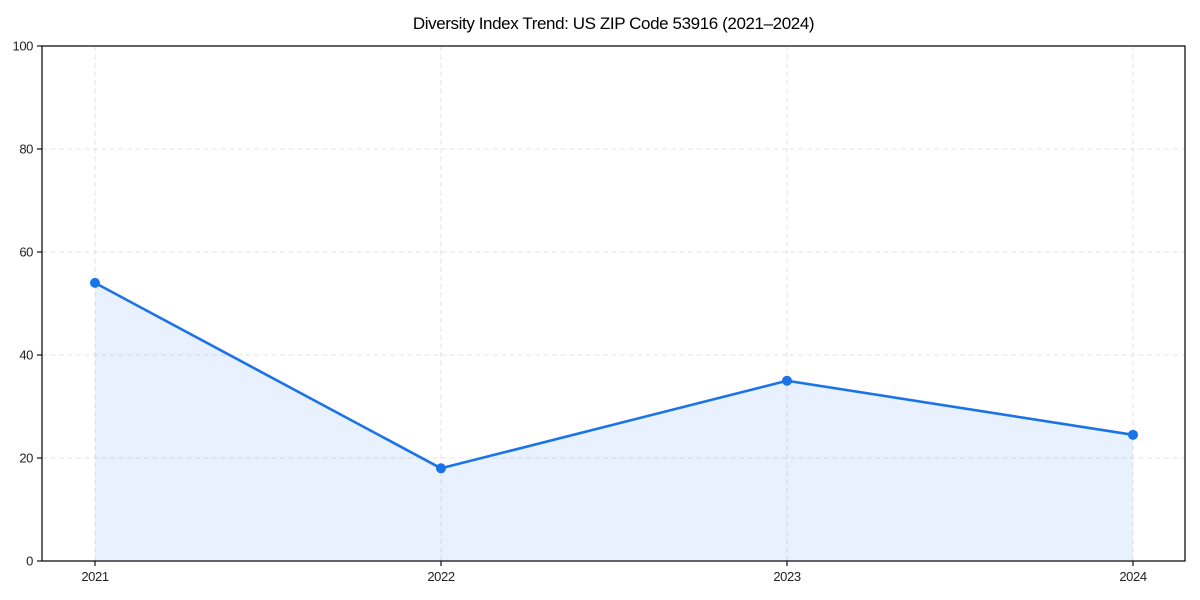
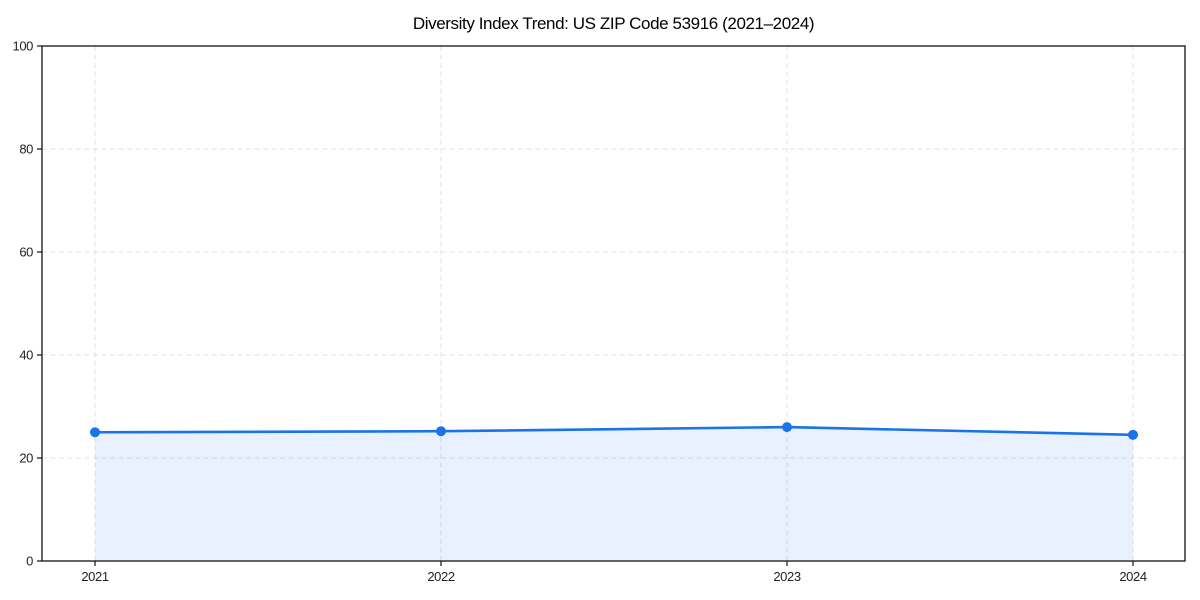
2021: 54 -> 25
2022: 18 -> 25
2023: 35 -> 26
